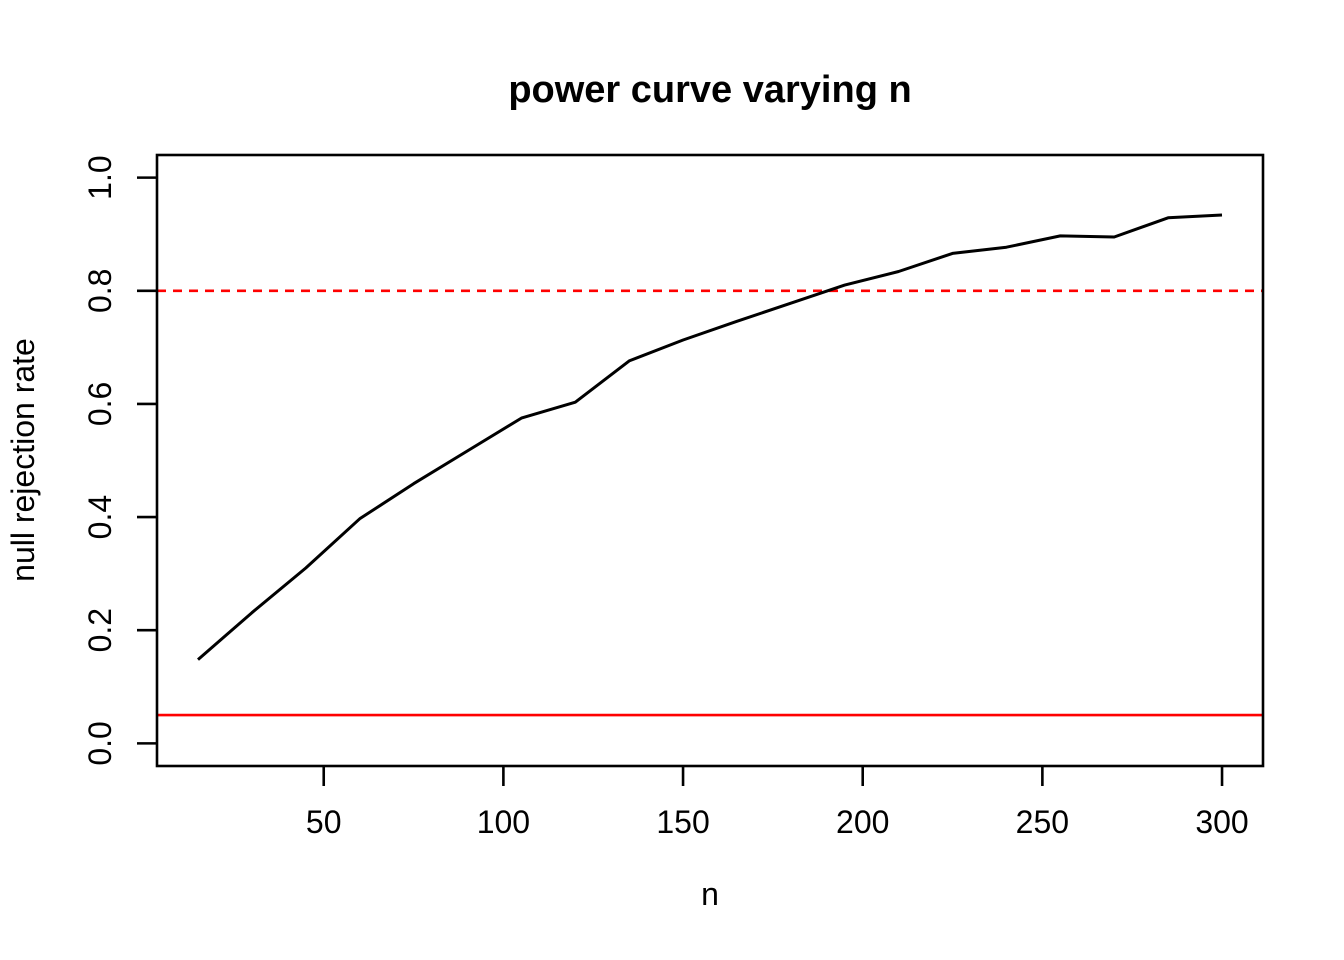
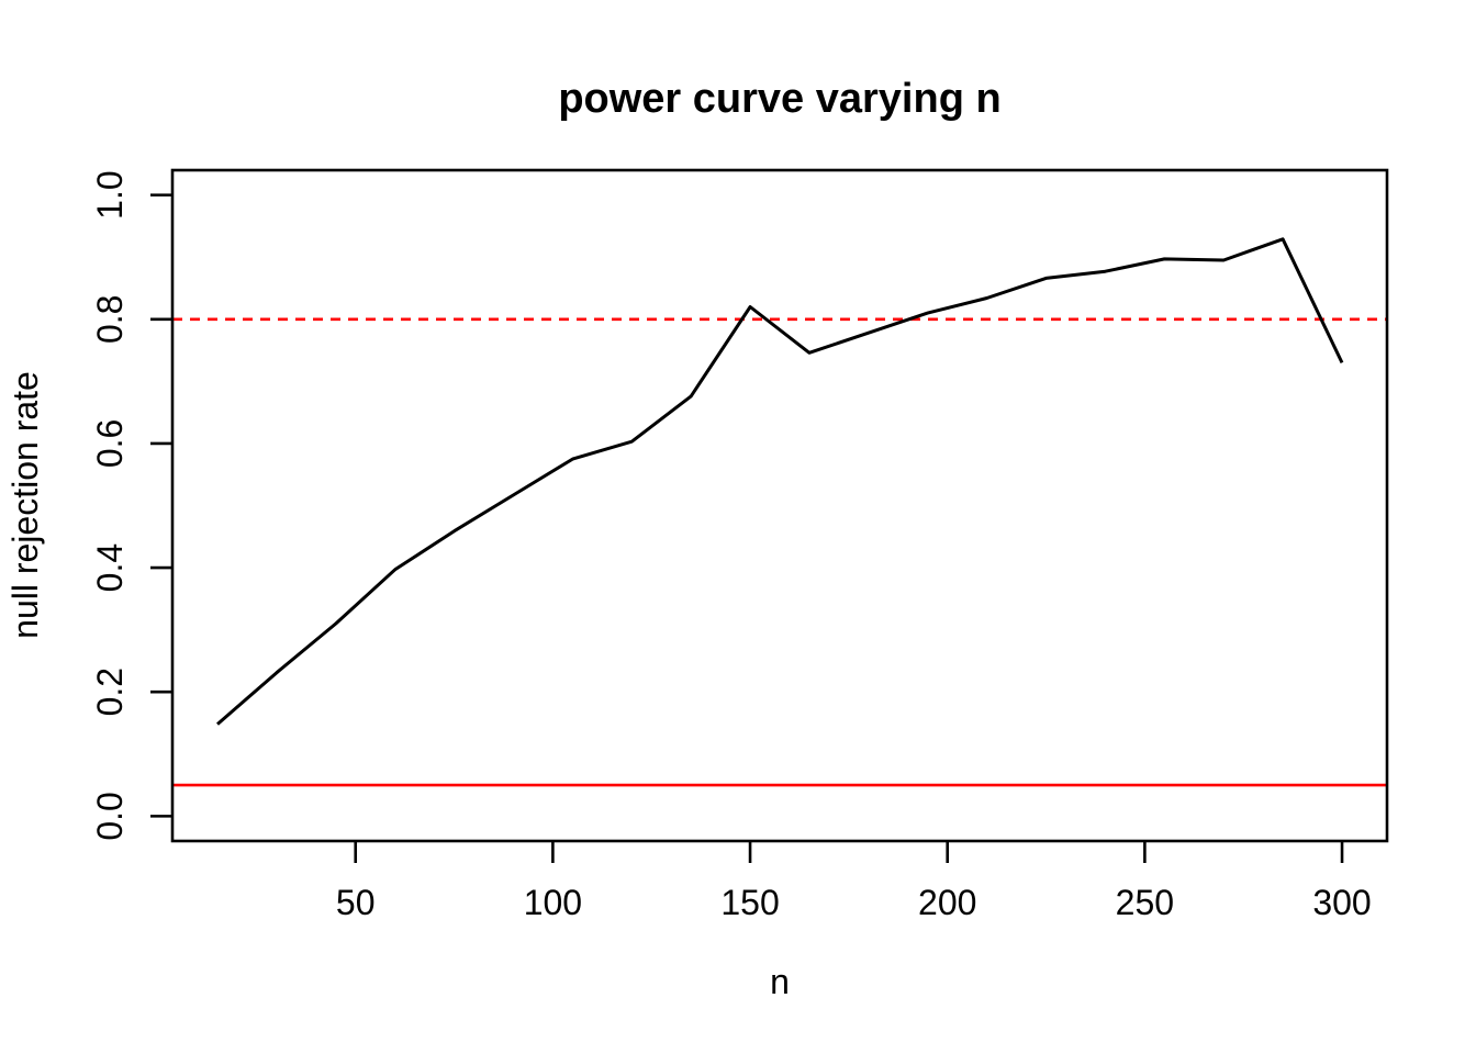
150: 0.71 -> 0.82
300: 0.93 -> 0.73
